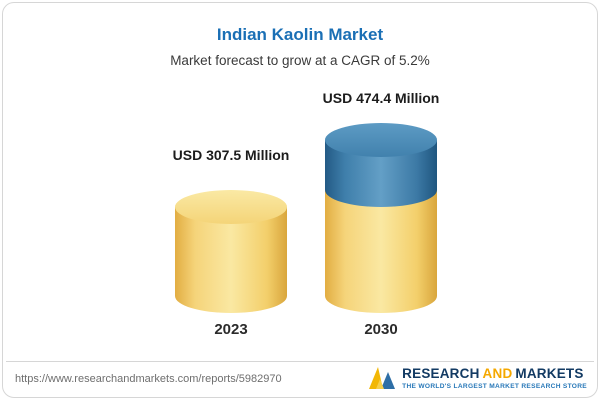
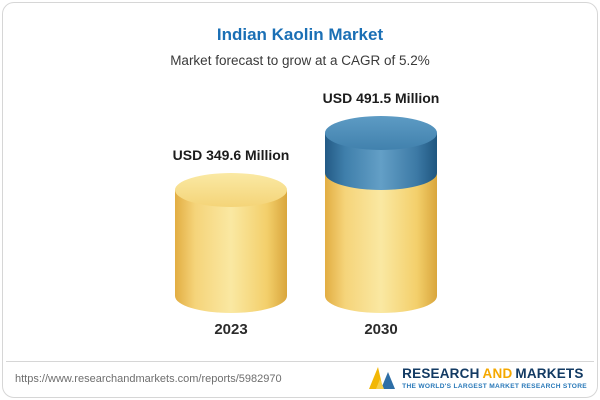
2023: 307.5 -> 349.6
2030: 474.4 -> 491.5
